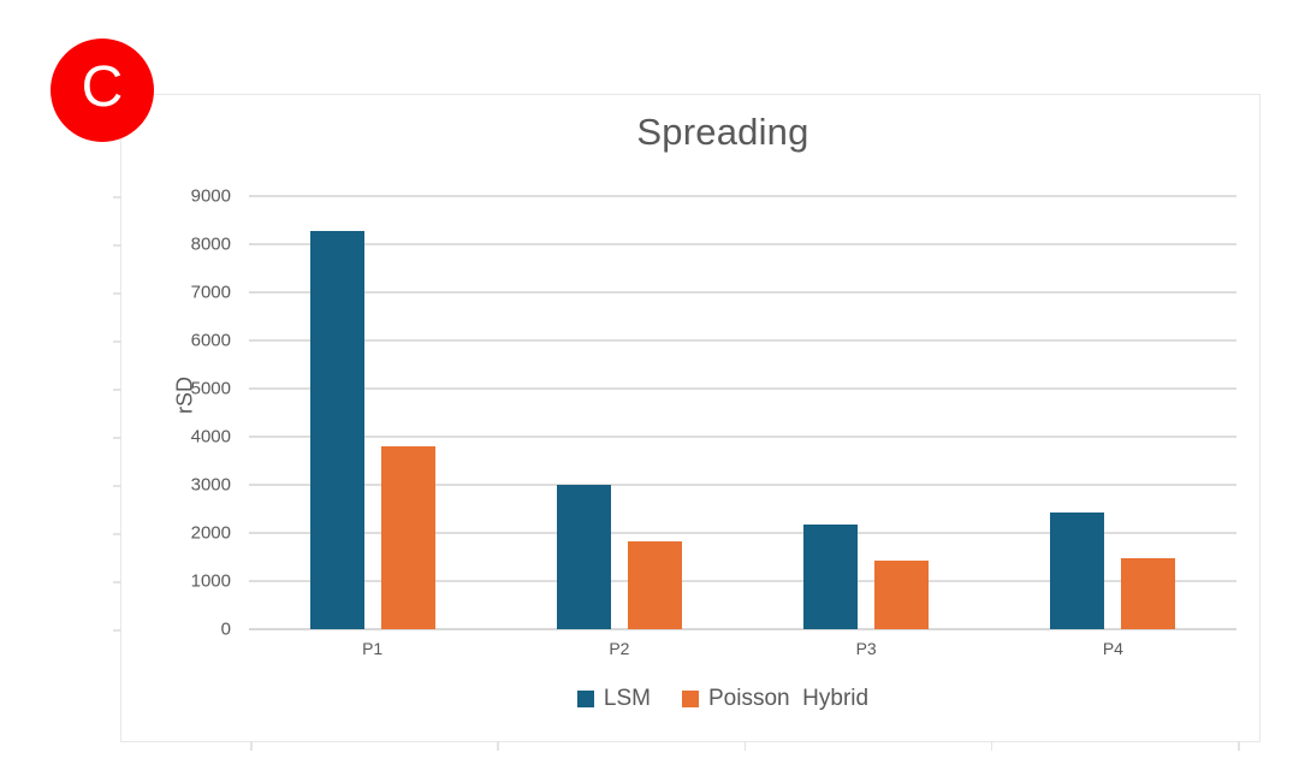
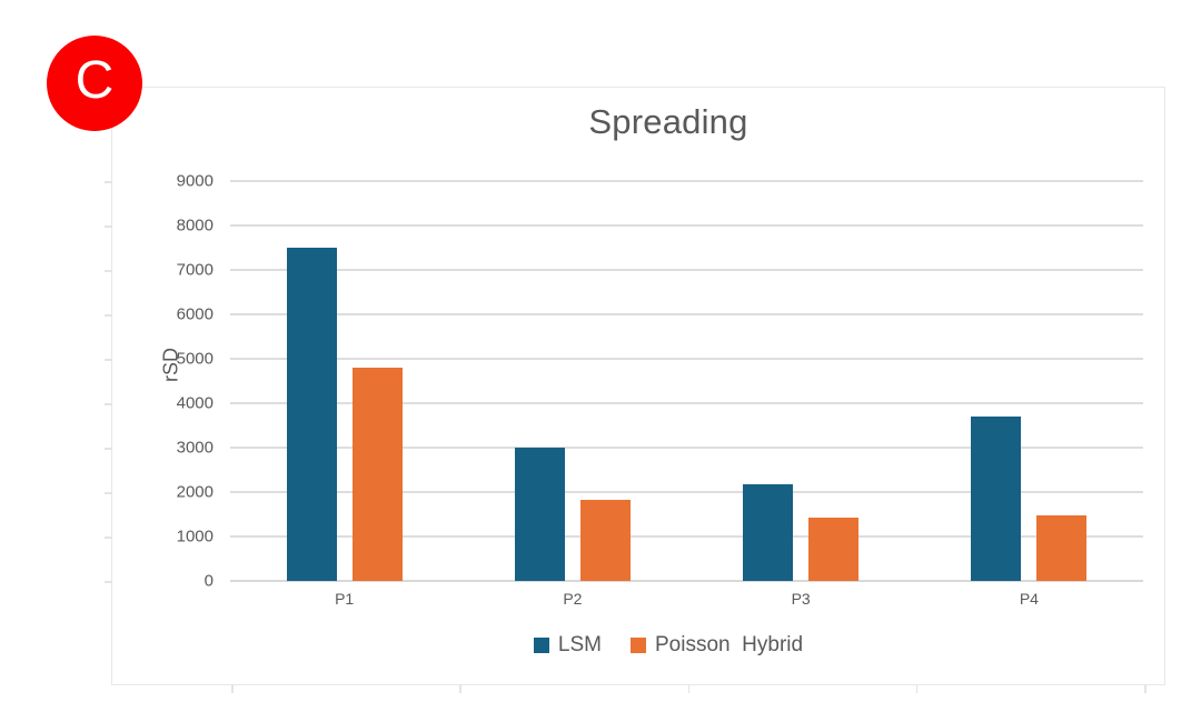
LSM/P1: 8300 -> 7500
Poisson Hybrid/P1: 3800 -> 4800
LSM/P4: 2400 -> 3700
